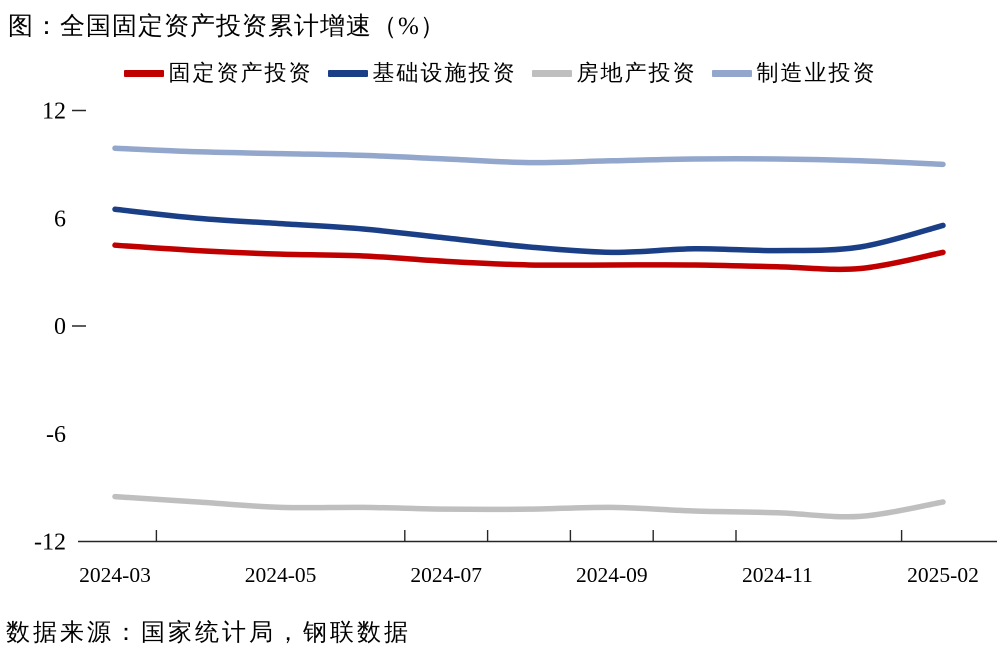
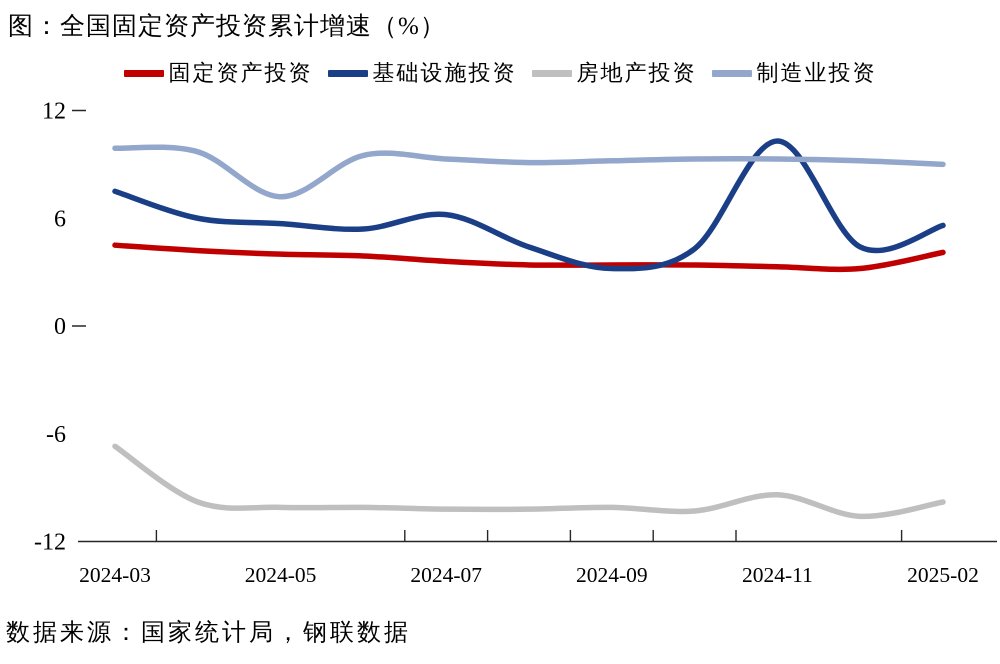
基础设施投资/2024-03: 6.5 -> 7.5
房地产投资/2024-03: -9.5 -> -6.7
制造业投资/2024-05: 9.6 -> 7.2
基础设施投资/2024-07: 4.9 -> 6.2
基础设施投资/2024-09: 4.1 -> 3.2
基础设施投资/2024-11: 4.2 -> 10.3
房地产投资/2024-11: -10.4 -> -9.4
